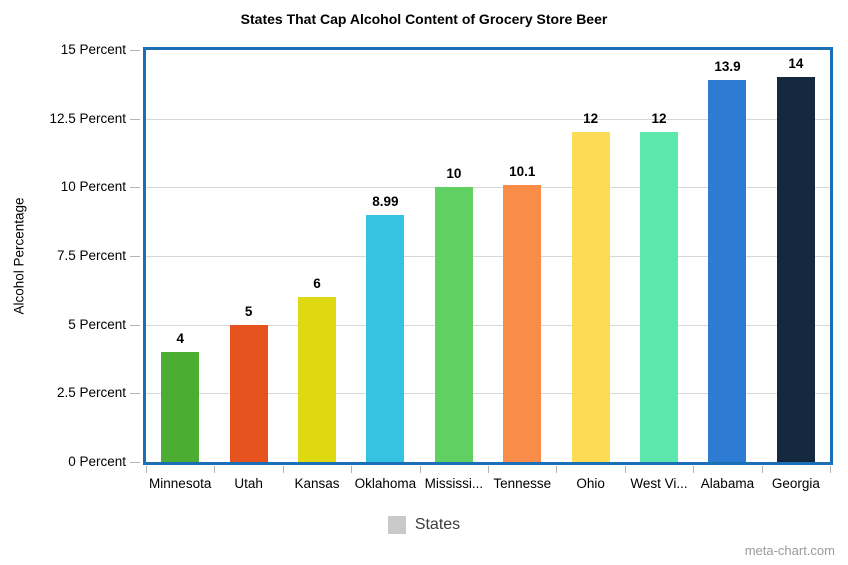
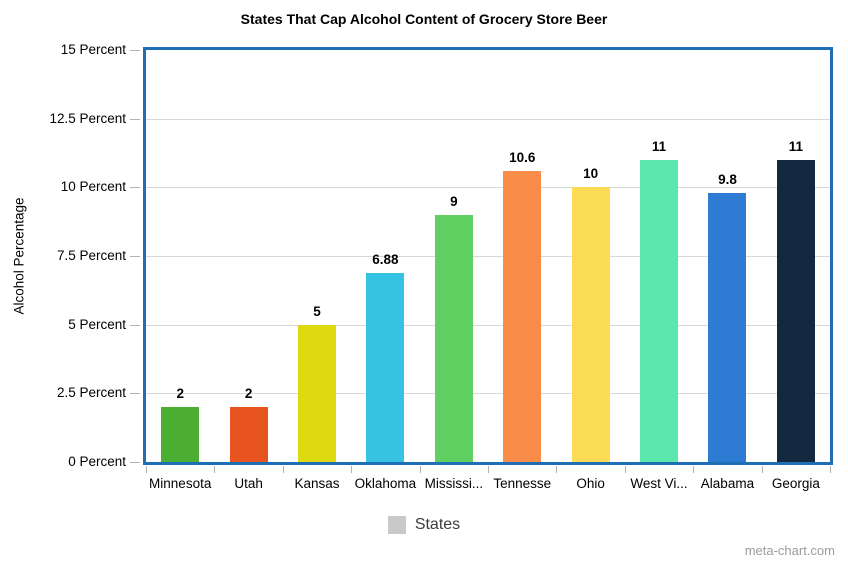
Minnesota: 4 -> 2
Utah: 5 -> 2
Kansas: 6 -> 5
Oklahoma: 8.99 -> 6.88
Mississi...: 10 -> 9
Tennesse: 10.1 -> 10.6
Ohio: 12 -> 10
West Vi...: 12 -> 11
Alabama: 13.9 -> 9.8
Georgia: 14 -> 11
